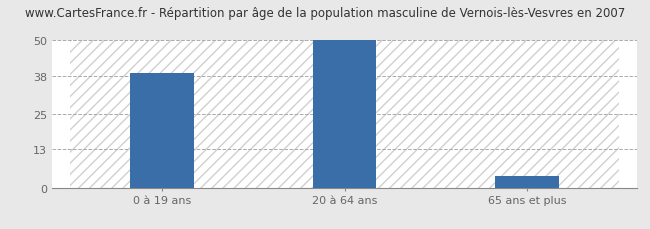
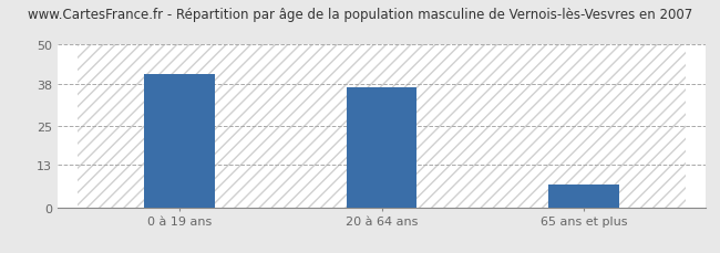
0 à 19 ans: 39 -> 41
20 à 64 ans: 50 -> 37
65 ans et plus: 4 -> 7
